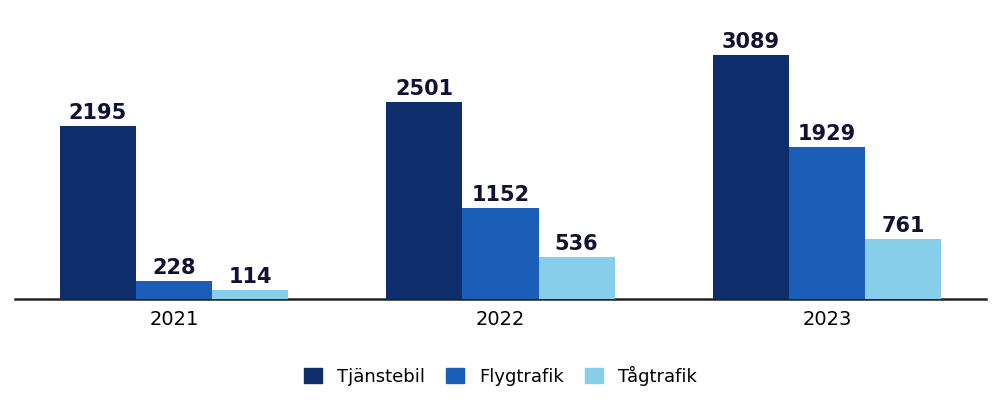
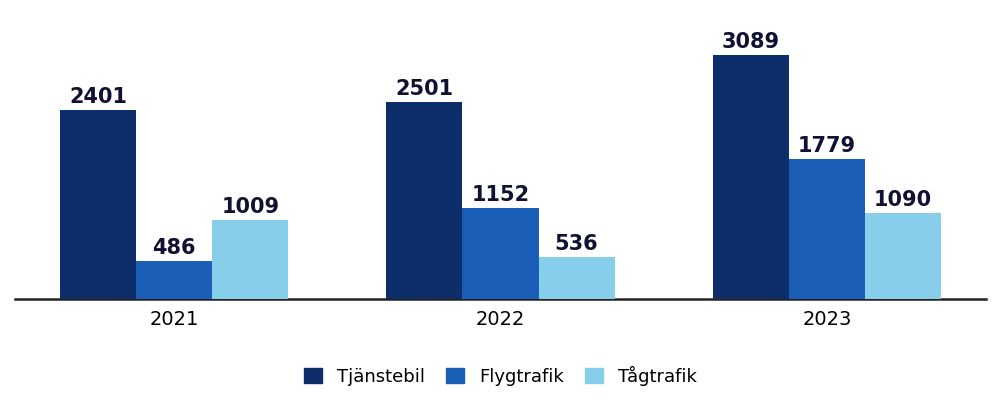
Tjänstebil/2021: 2195 -> 2401
Flygtrafik/2021: 228 -> 486
Tågtrafik/2021: 114 -> 1009
Flygtrafik/2023: 1929 -> 1779
Tågtrafik/2023: 761 -> 1090
